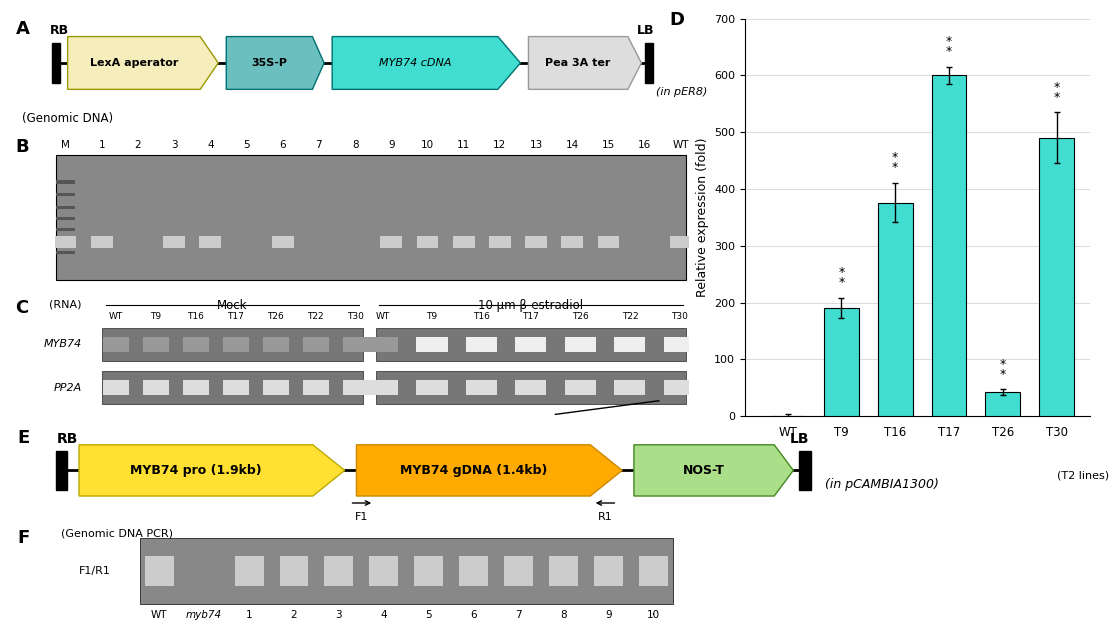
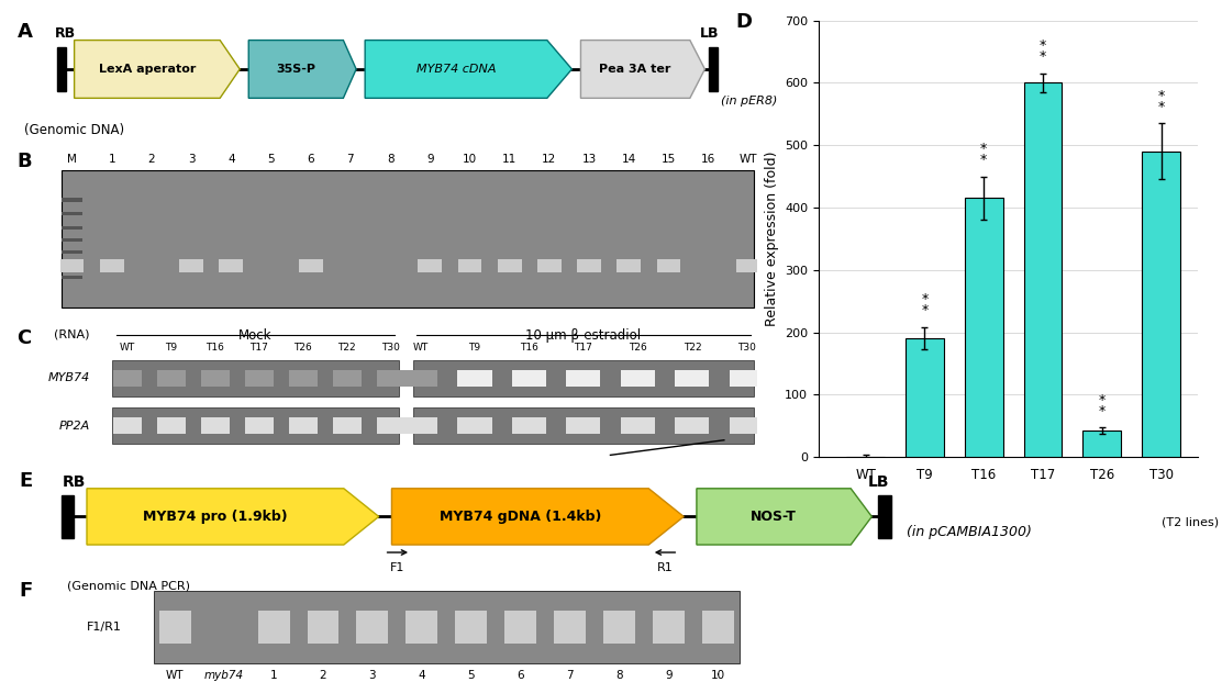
T16: 376 -> 415
